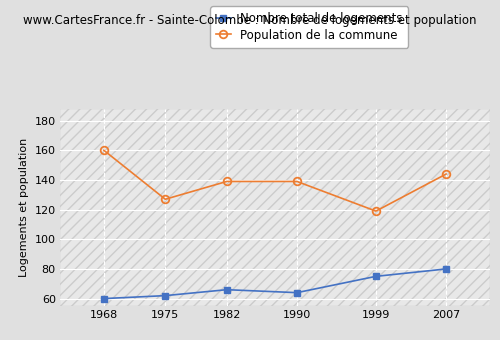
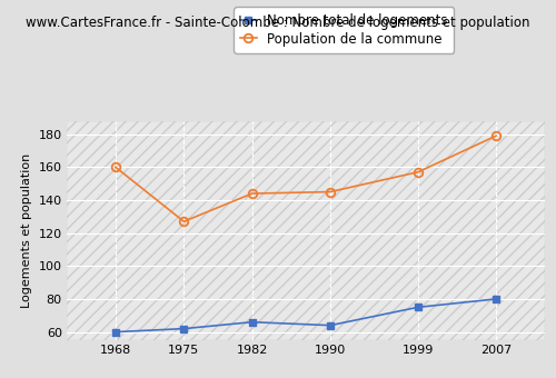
Population de la commune/1982: 139 -> 144
Population de la commune/1990: 139 -> 145
Population de la commune/1999: 119 -> 157
Population de la commune/2007: 144 -> 179
